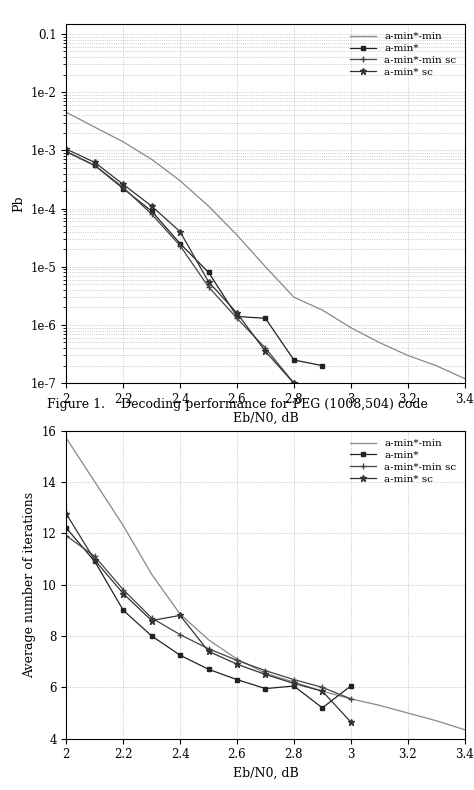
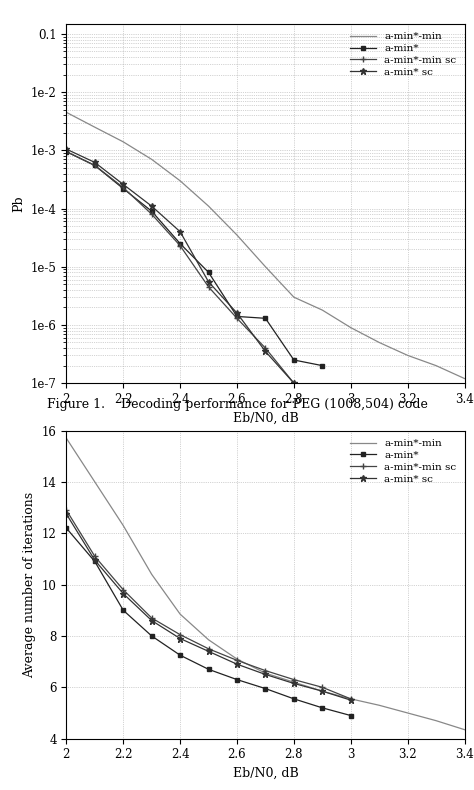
a-min*-min sc/2: 11.90 -> 12.90
a-min* sc/2.4: 8.80 -> 7.90
a-min*/2.8: 6.05 -> 5.55
a-min*/3: 6.05 -> 4.90
a-min* sc/3: 4.65 -> 5.50
